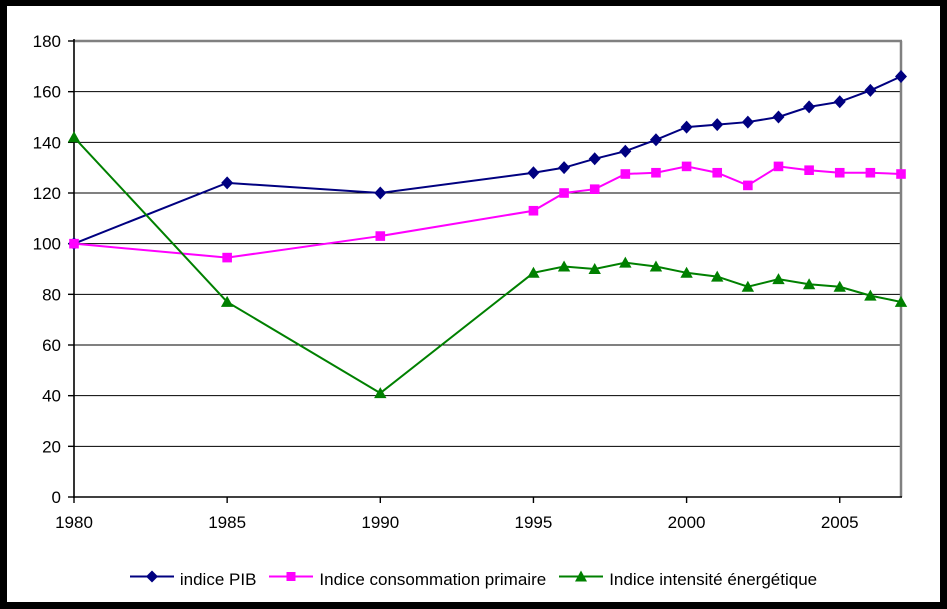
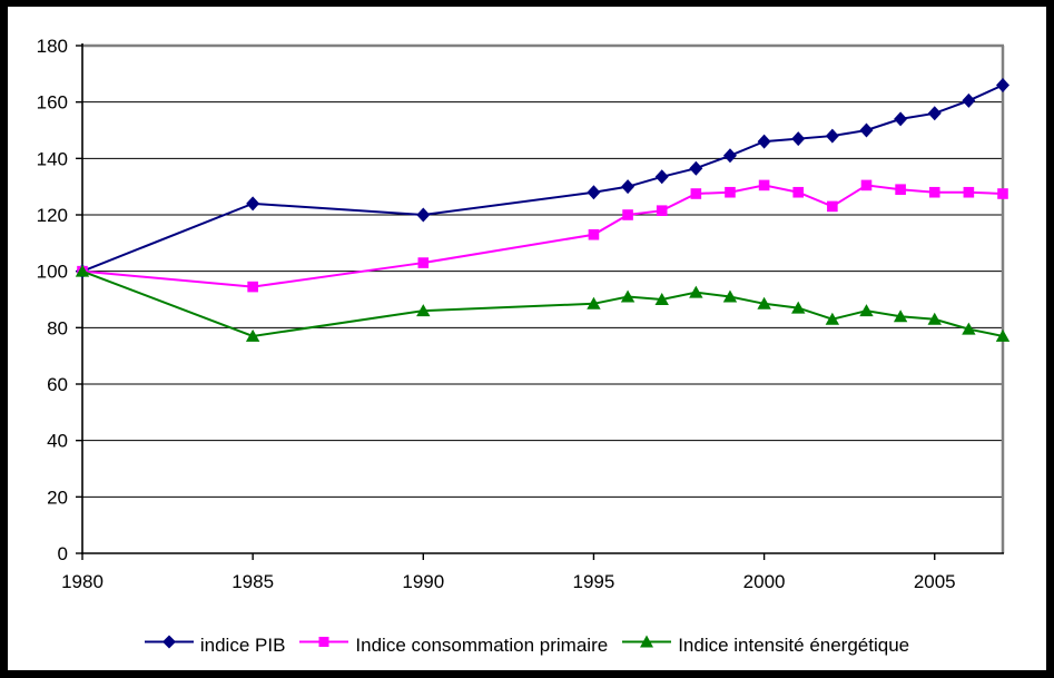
Indice intensité énergétique/1980: 142 -> 100
Indice intensité énergétique/1990: 41 -> 86
